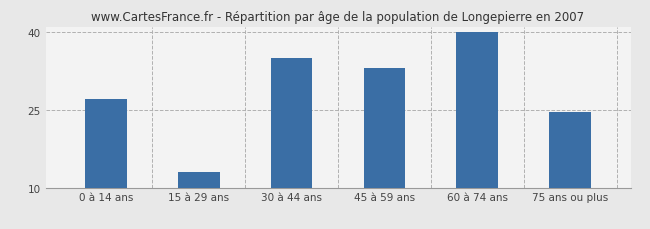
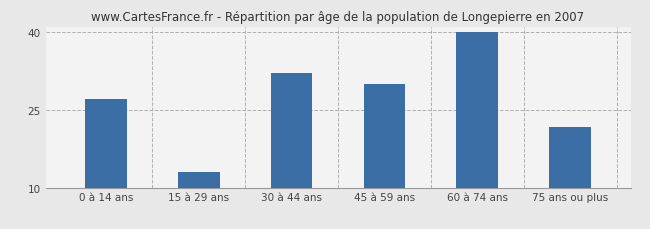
30 à 44 ans: 35.0 -> 32.0
45 à 59 ans: 33.0 -> 30.0
75 ans ou plus: 24.5 -> 21.6
